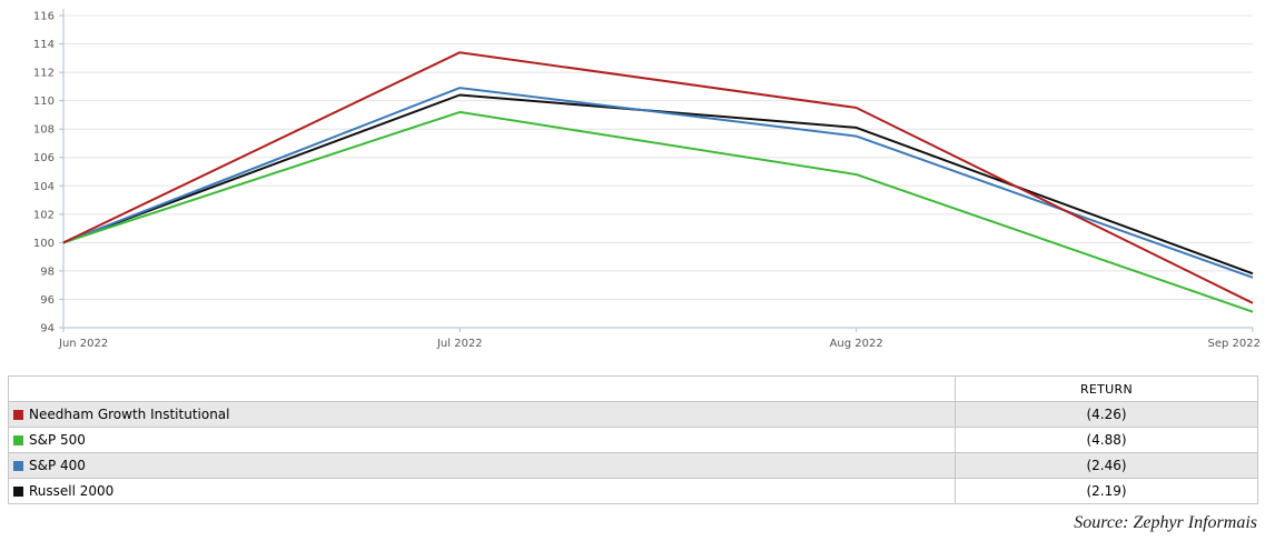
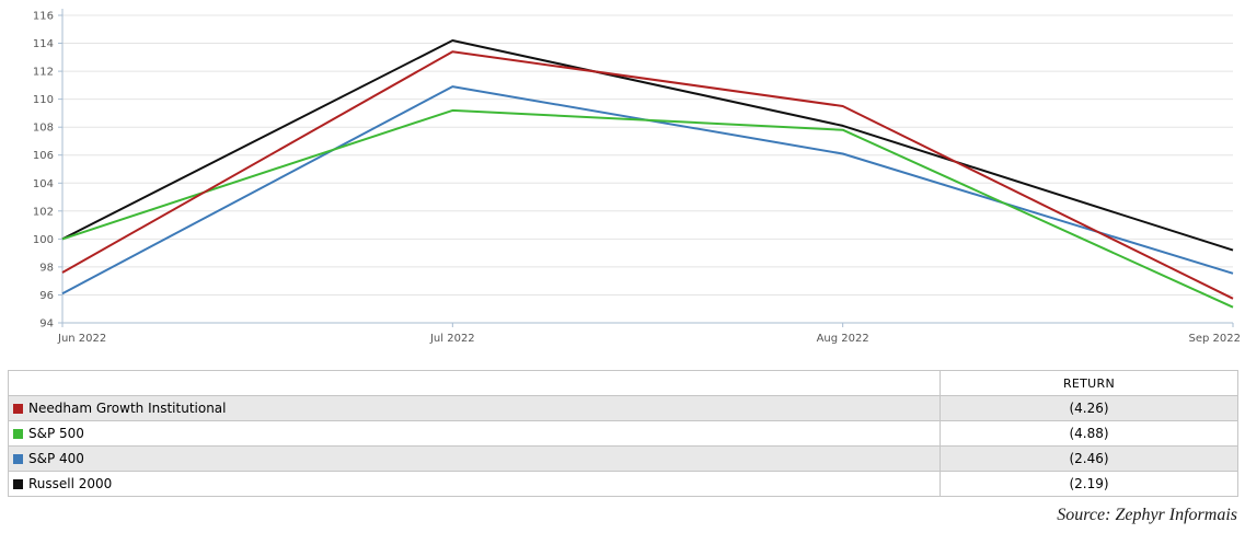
Needham Growth Institutional/Jun 2022: 100.0 -> 97.6
S&P 400/Jun 2022: 100.0 -> 96.1
Russell 2000/Jul 2022: 110.4 -> 114.2
S&P 500/Aug 2022: 104.8 -> 107.8
S&P 400/Aug 2022: 107.5 -> 106.1
Russell 2000/Sep 2022: 97.8 -> 99.2
